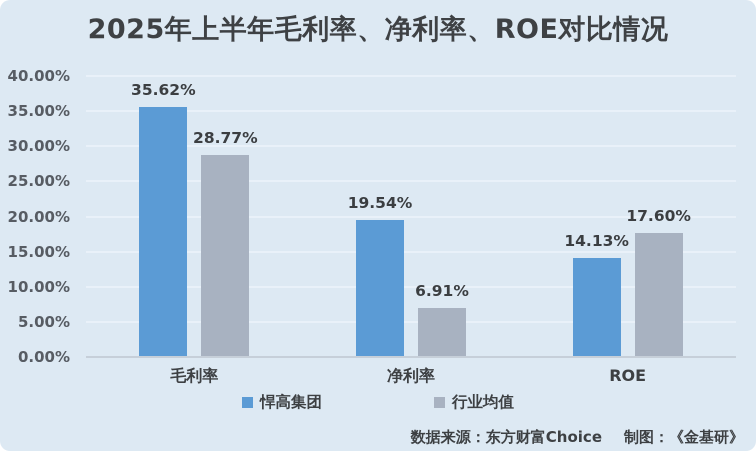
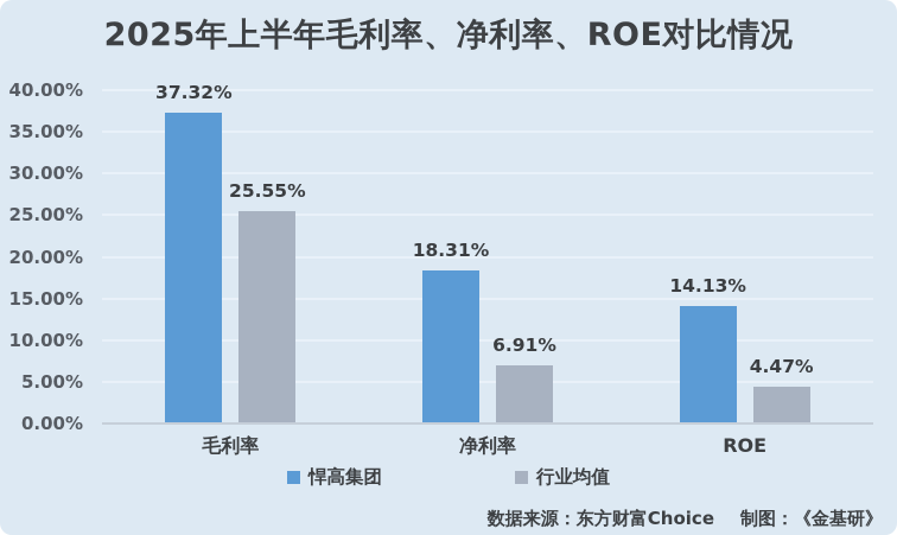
悍高集团/毛利率: 35.62% -> 37.32%
行业均值/毛利率: 28.77% -> 25.55%
悍高集团/净利率: 19.54% -> 18.31%
行业均值/ROE: 17.60% -> 4.47%
